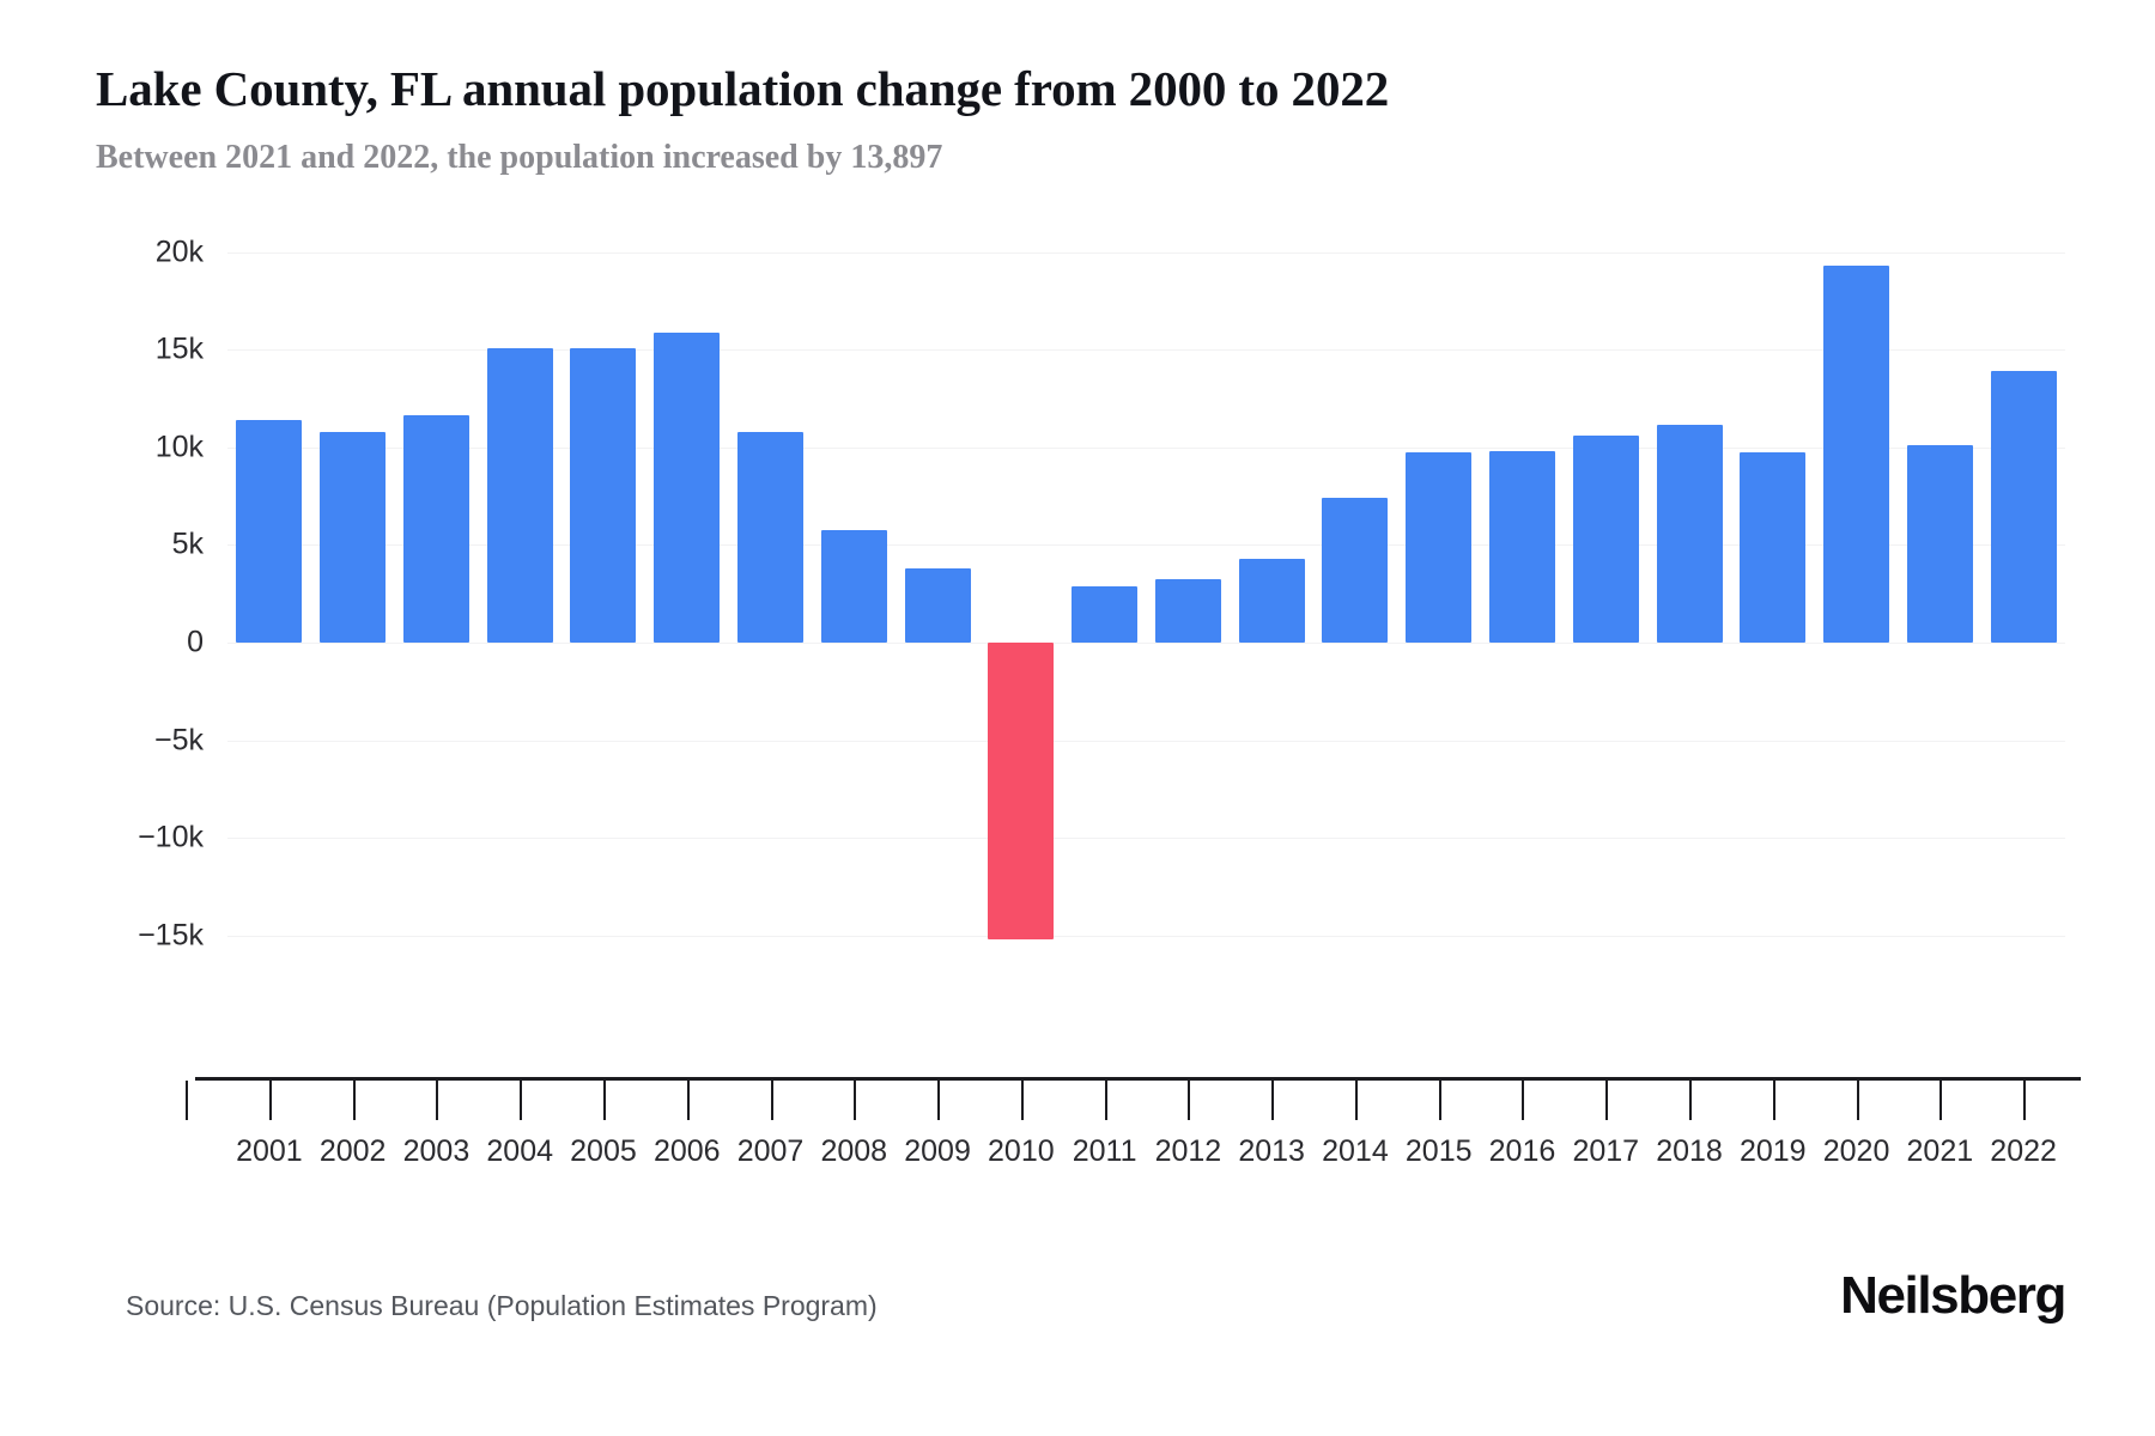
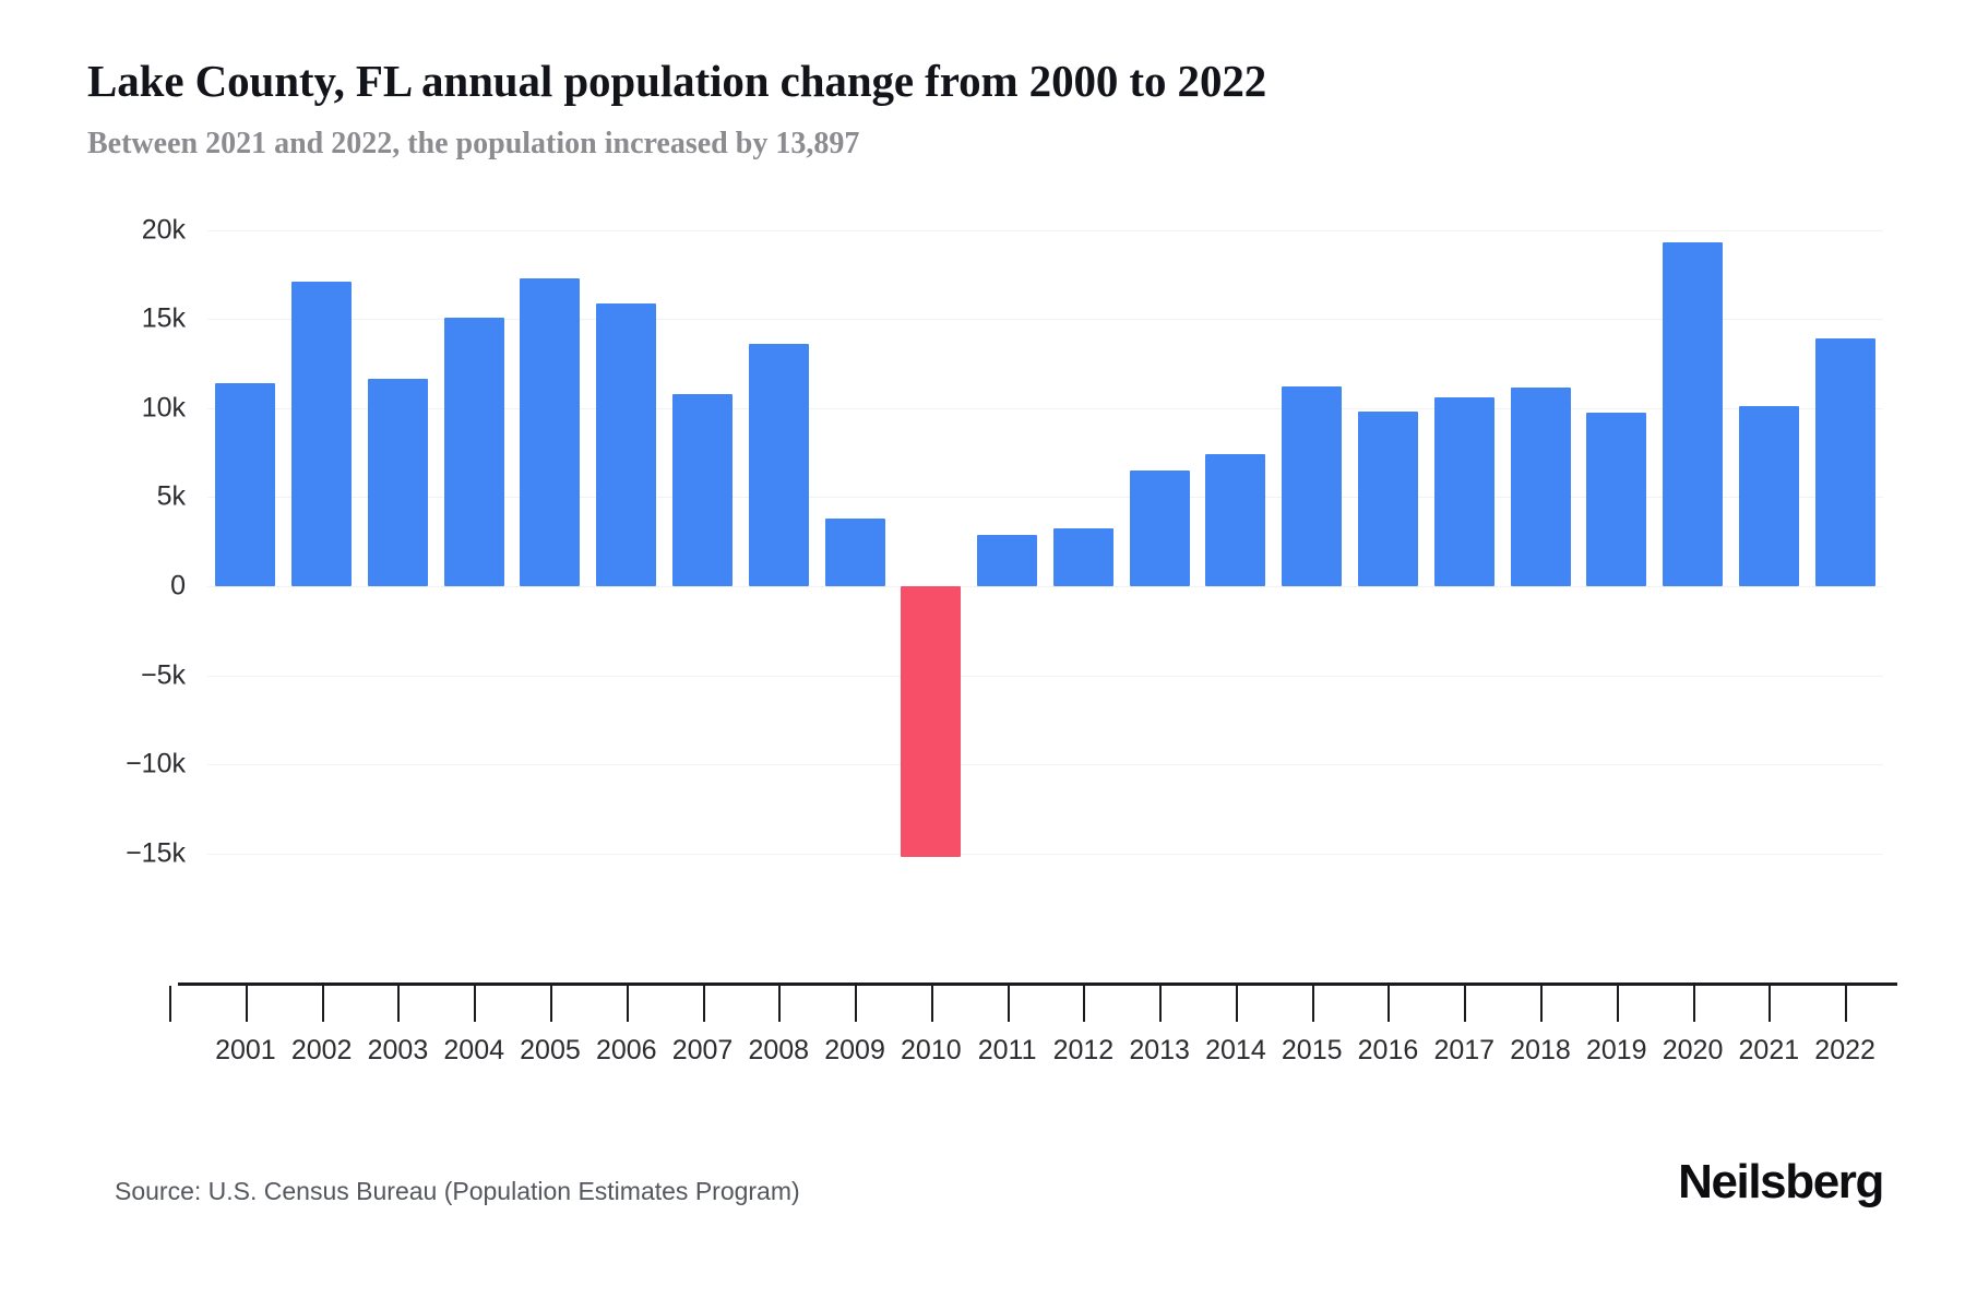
2002: 10.8k -> 17.1k
2005: 15.0k -> 17.3k
2008: 5.8k -> 13.6k
2013: 4.3k -> 6.5k
2015: 9.8k -> 11.2k
